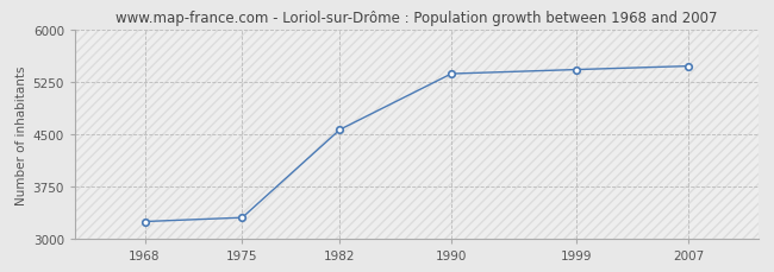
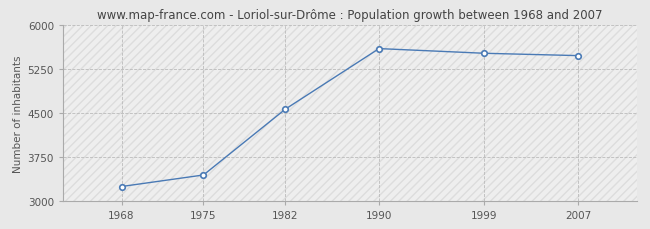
1975: 3300 -> 3440
1990: 5370 -> 5600
1999: 5430 -> 5520
